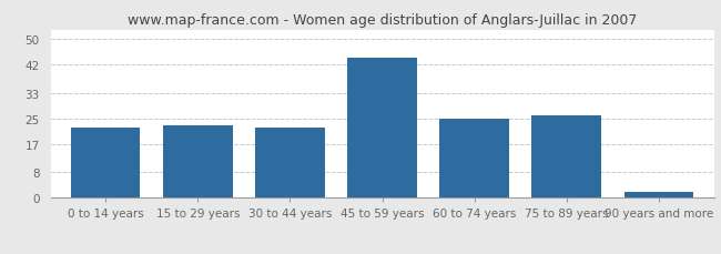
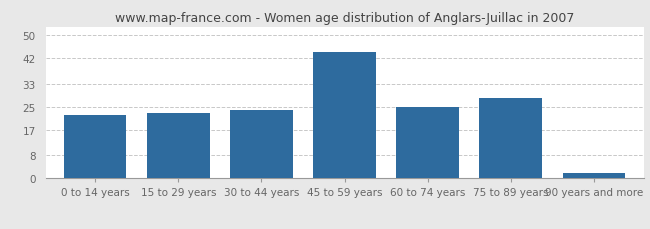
30 to 44 years: 22 -> 24
75 to 89 years: 26 -> 28
